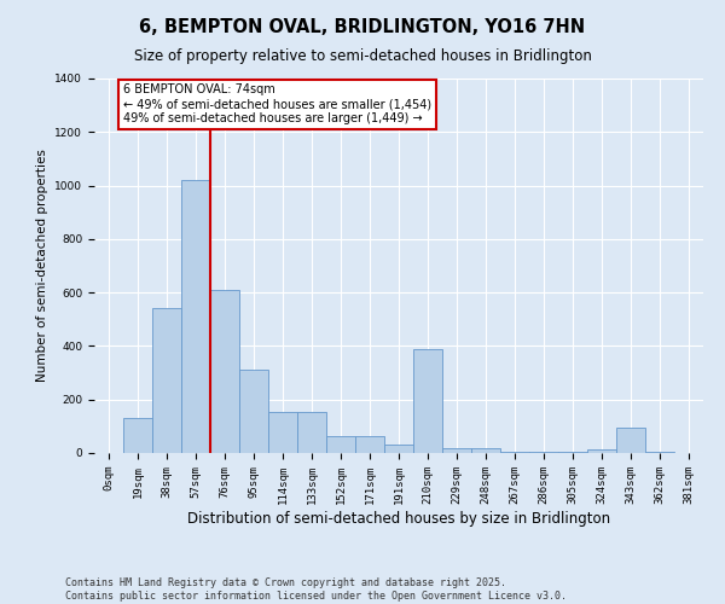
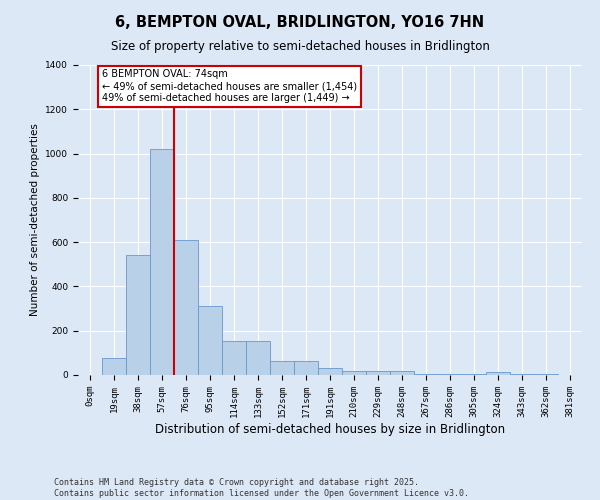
19sqm: 130 -> 75
210sqm: 390 -> 20
343sqm: 95 -> 5
